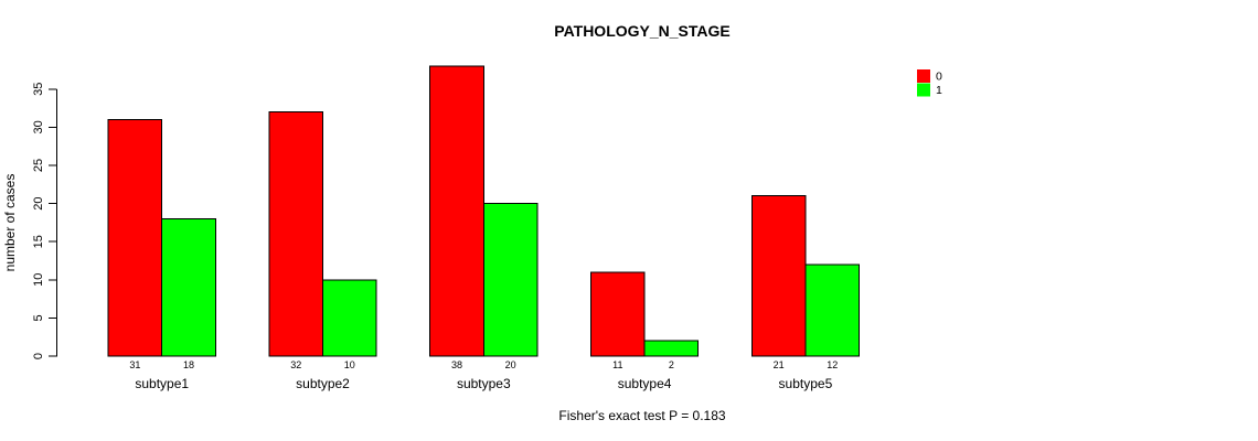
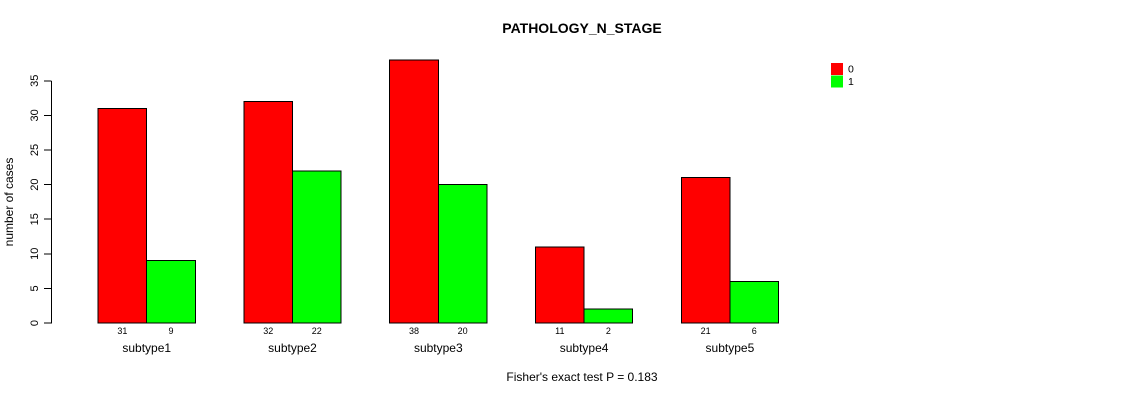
1/subtype1: 18 -> 9
1/subtype2: 10 -> 22
1/subtype5: 12 -> 6
